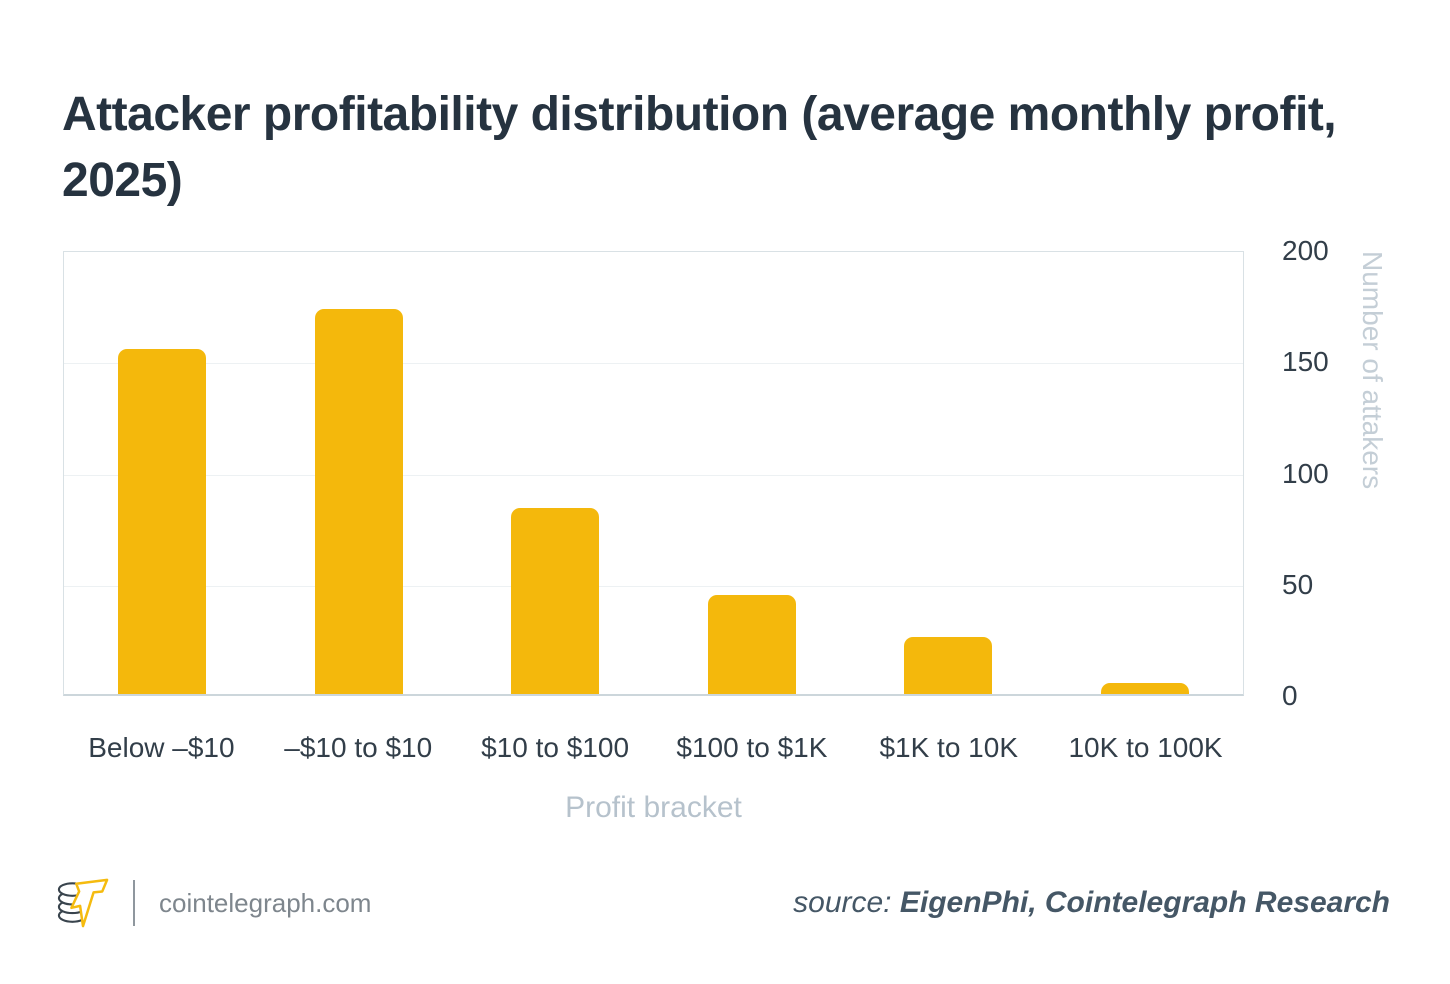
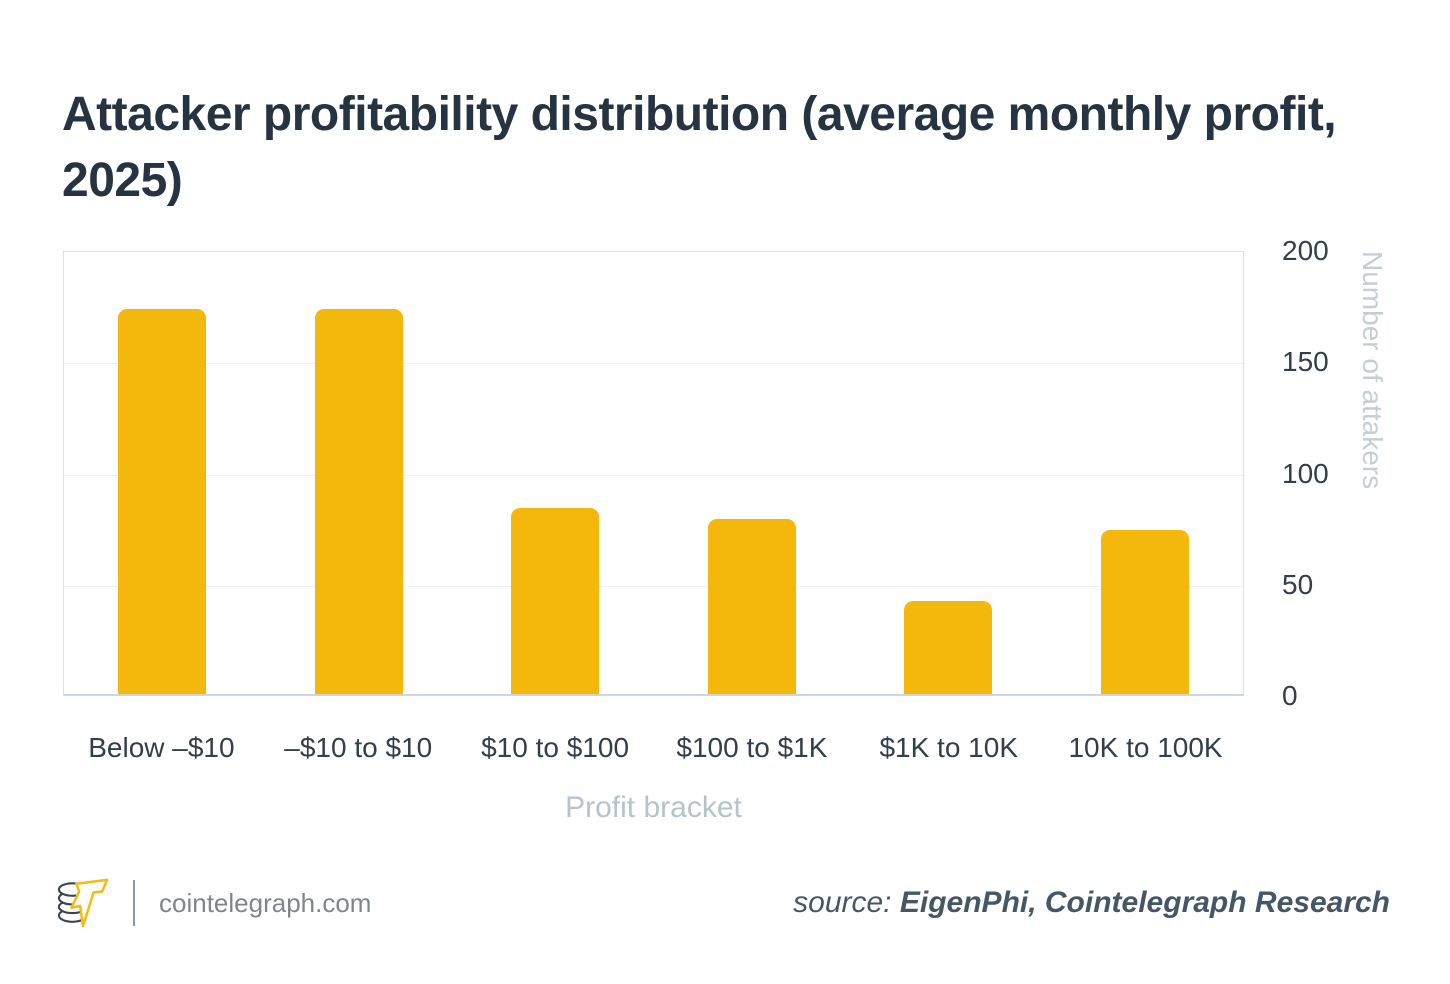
Below –$10: 156 -> 174
$100 to $1K: 45 -> 79
$1K to 10K: 26 -> 42
10K to 100K: 5 -> 74
